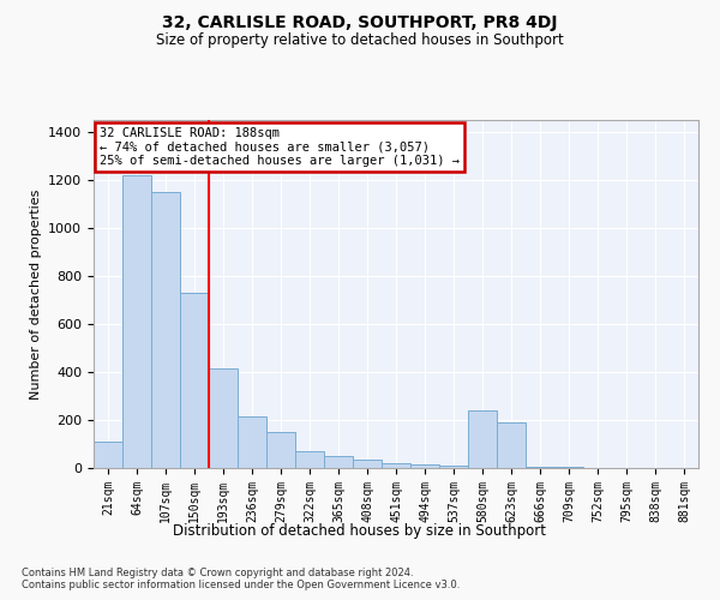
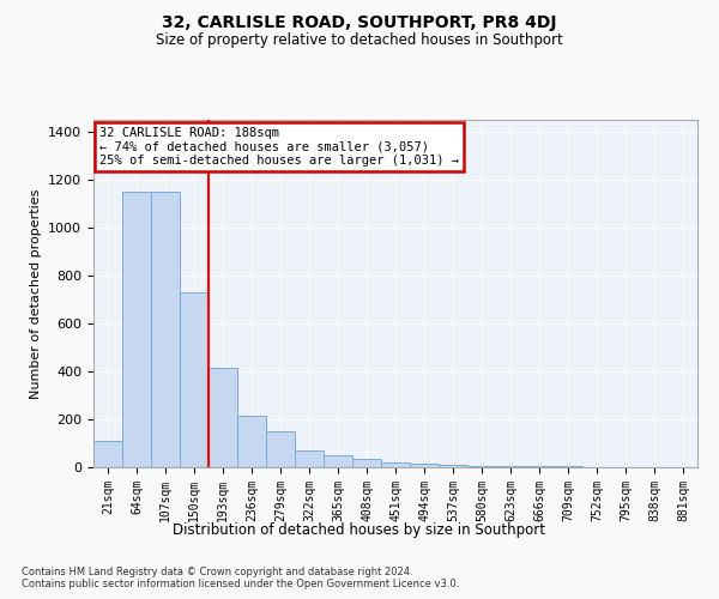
64sqm: 1220 -> 1150
580sqm: 240 -> 0
623sqm: 190 -> 0
